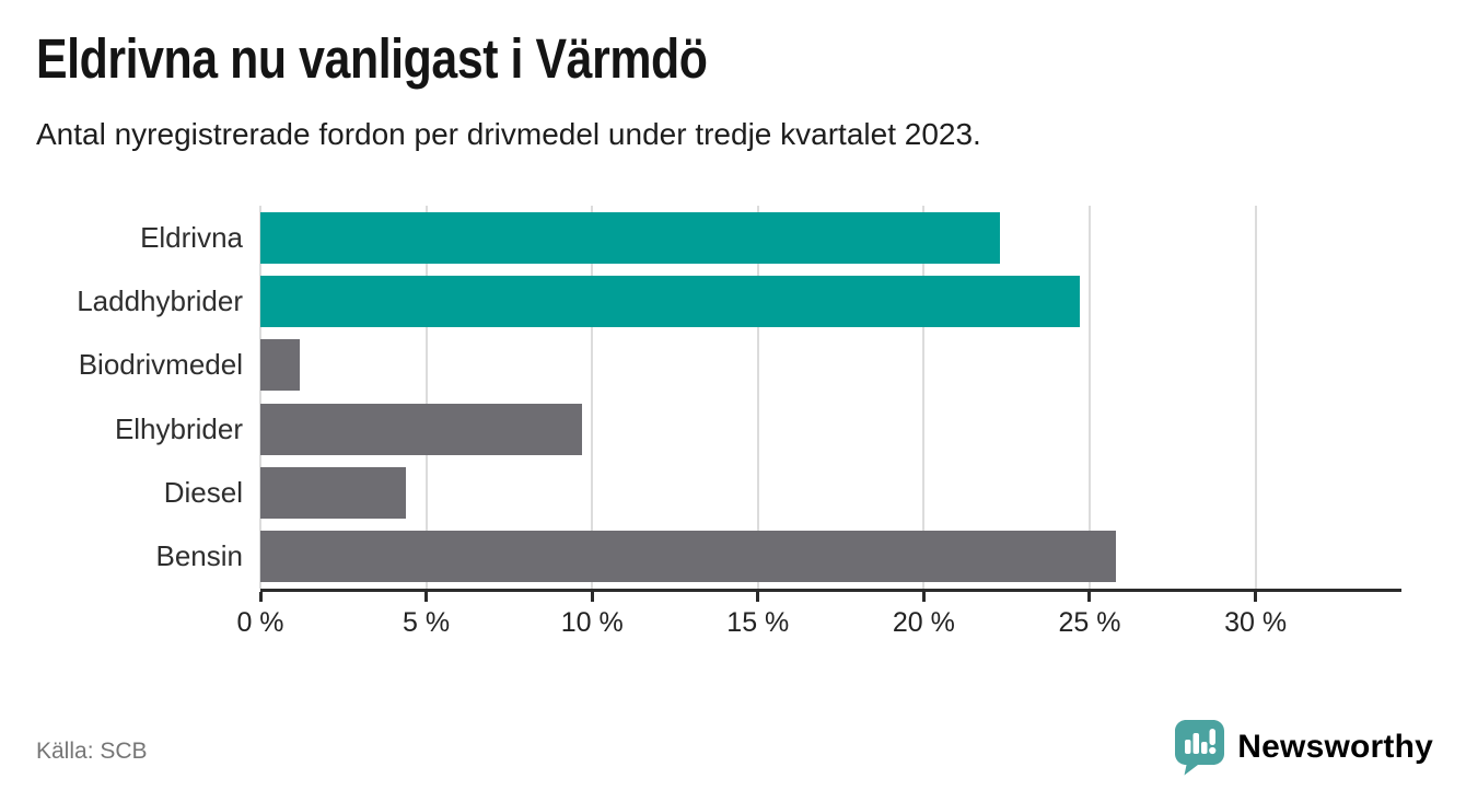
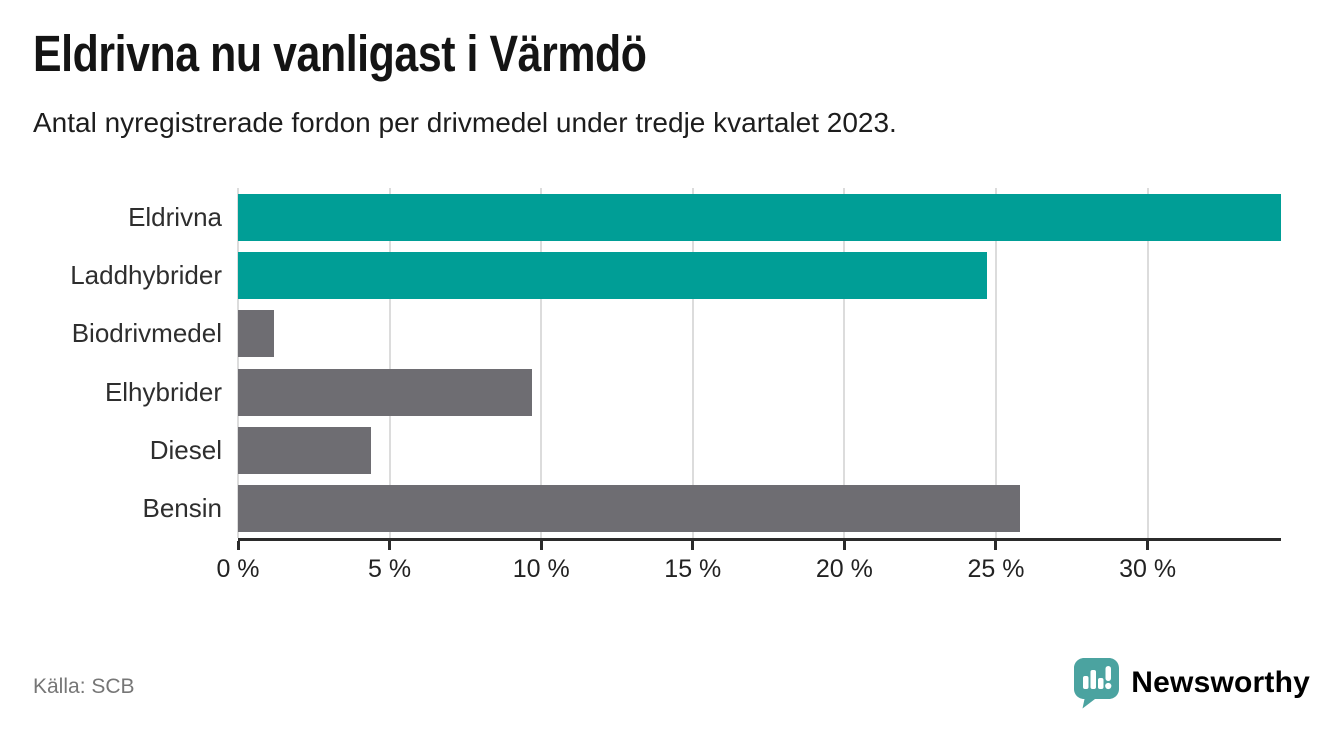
Eldrivna: 22.3% -> 34.4%
